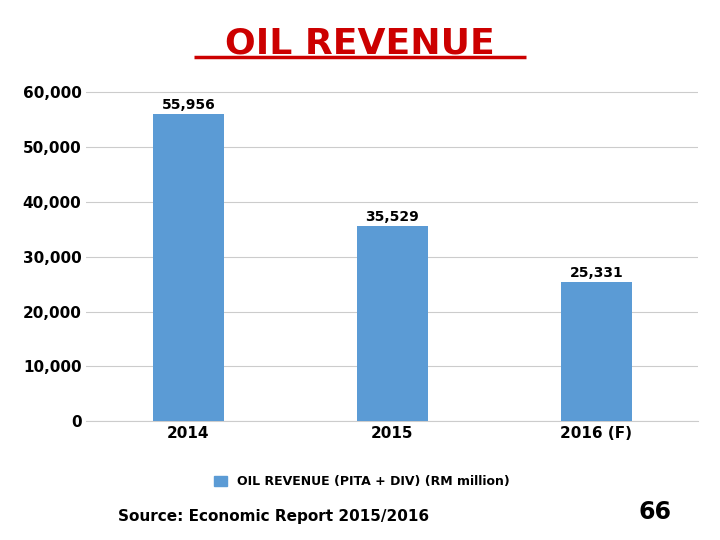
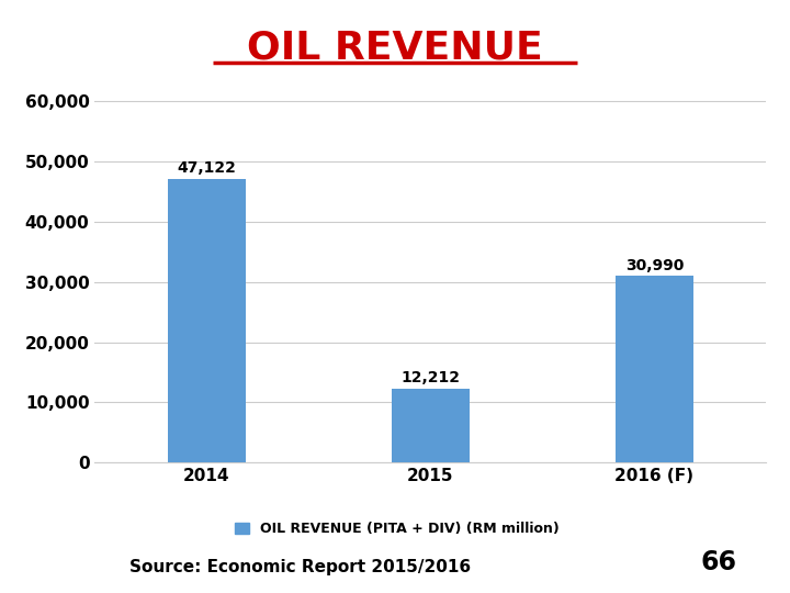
2014: 55,956 -> 47,122
2015: 35,529 -> 12,212
2016 (F): 25,331 -> 30,990
